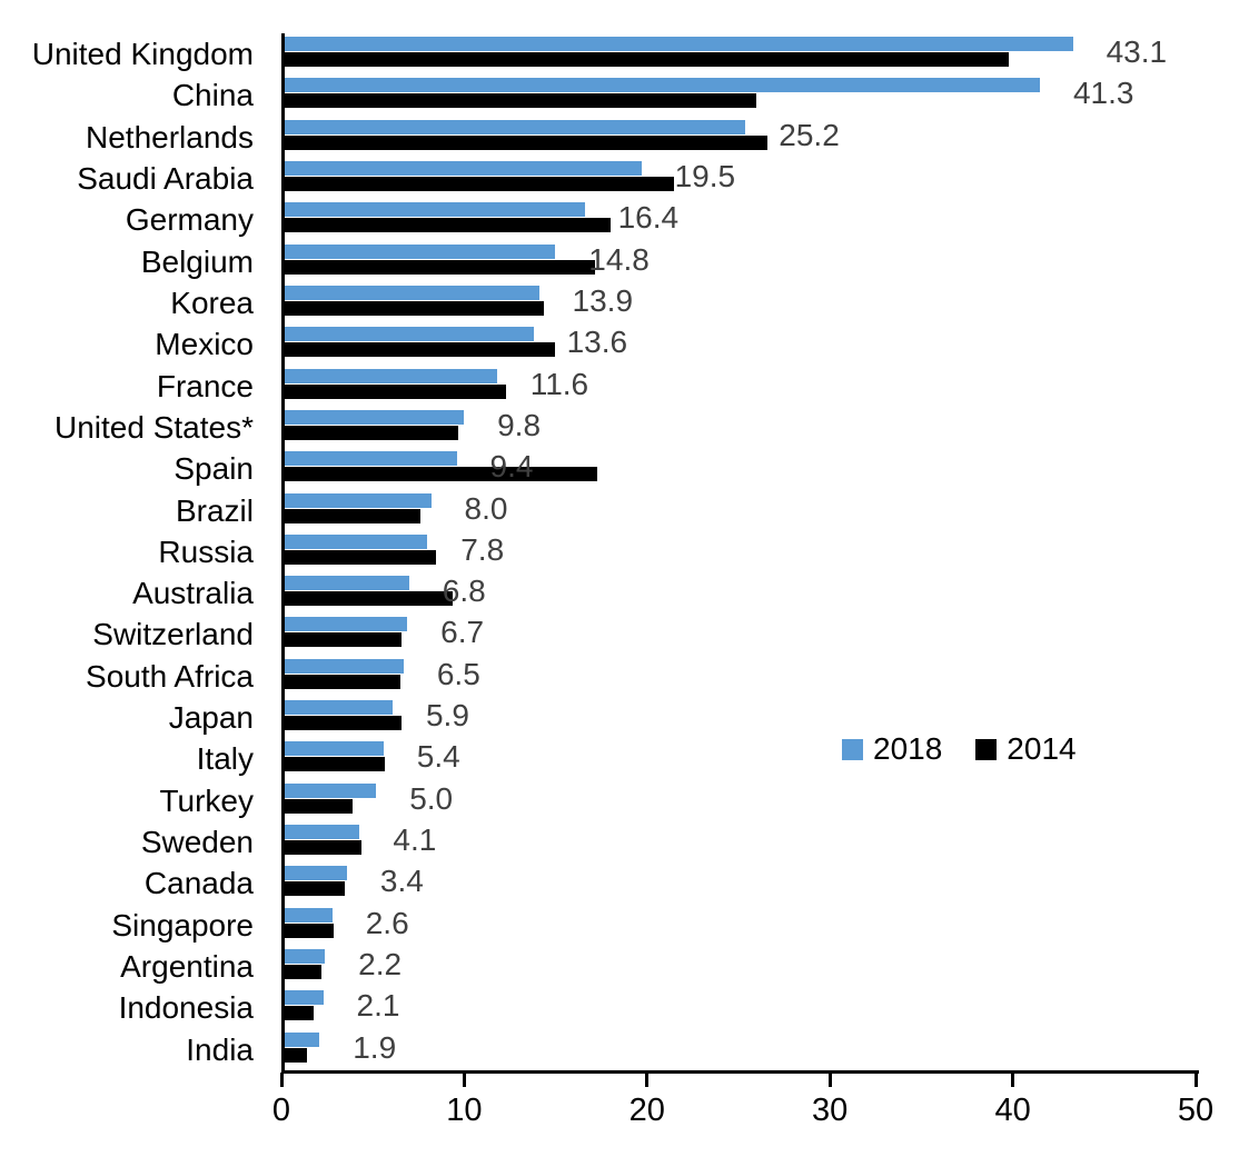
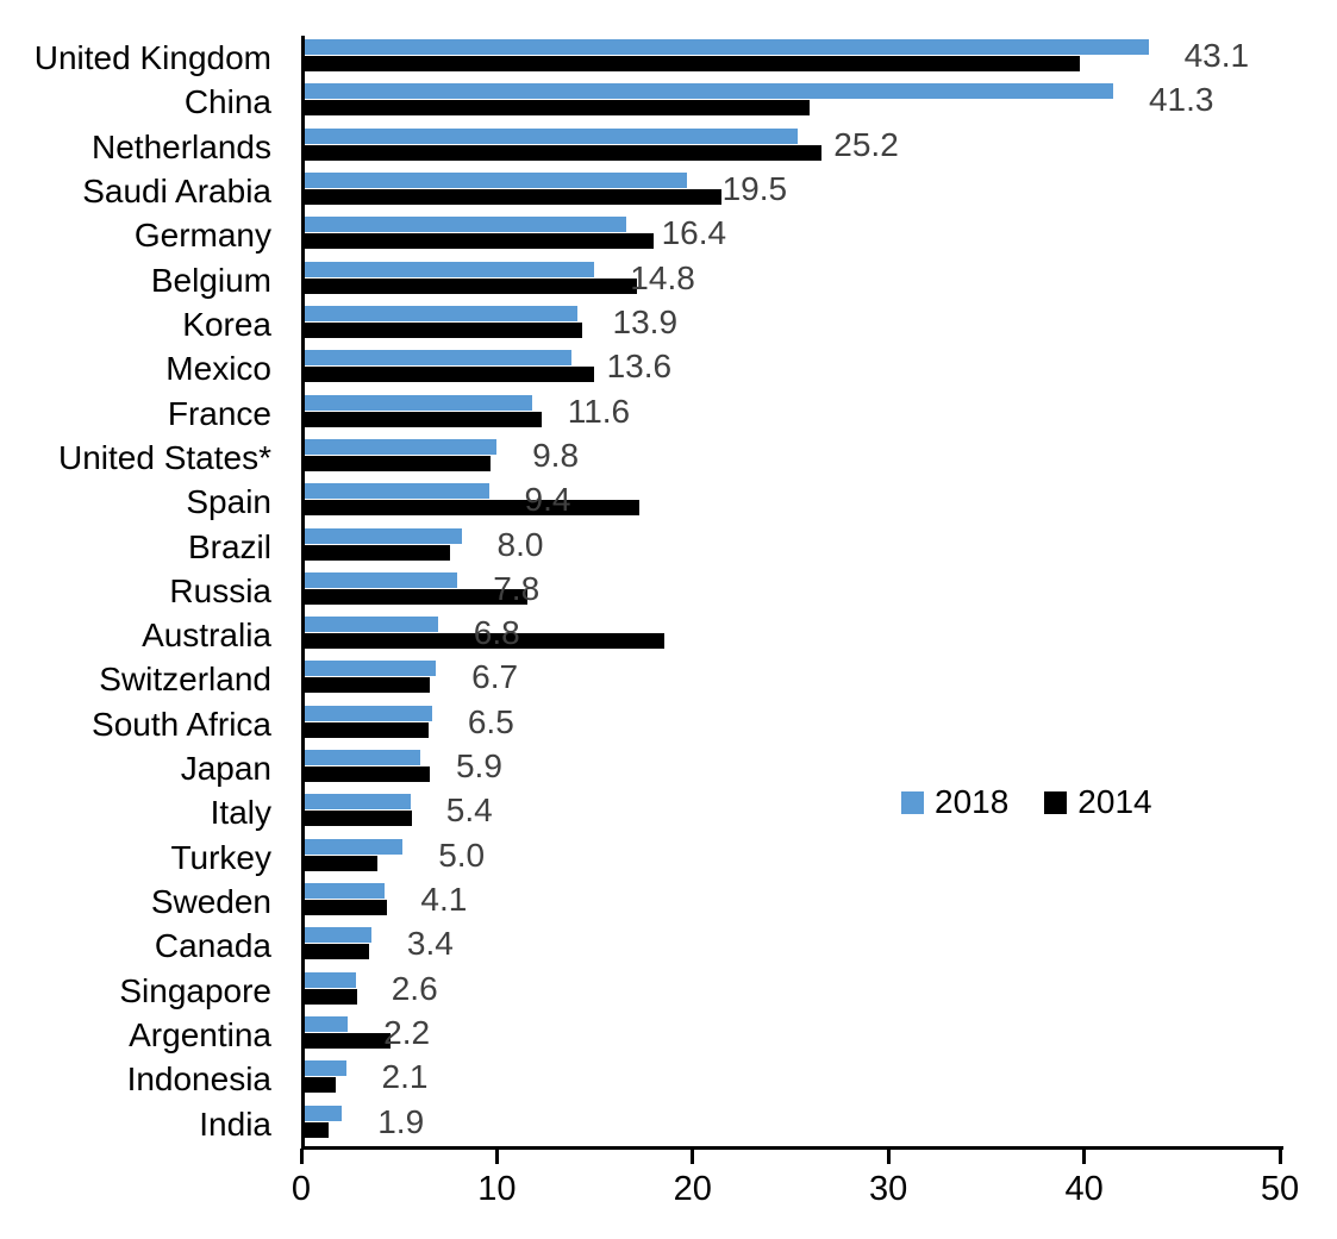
2014/Russia: 8.3 -> 11.4
2014/Australia: 9.2 -> 18.4
2014/Argentina: 2.0 -> 4.4
